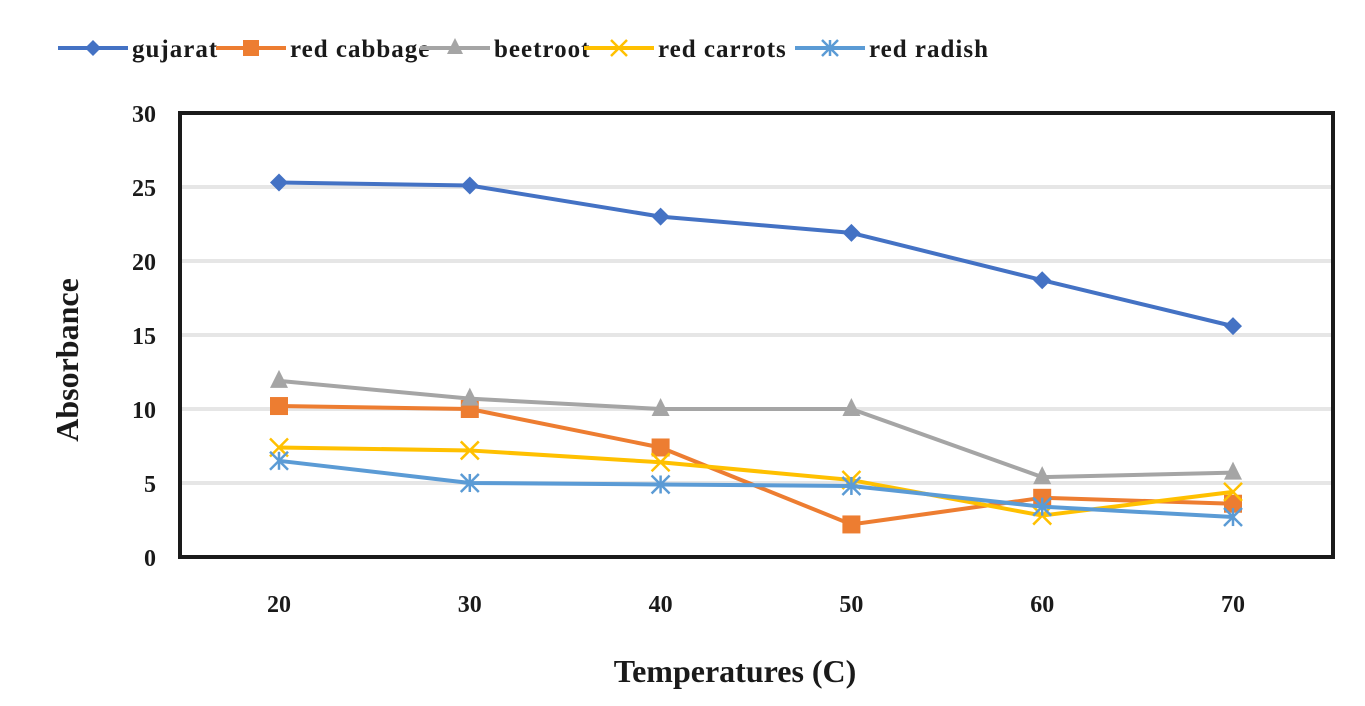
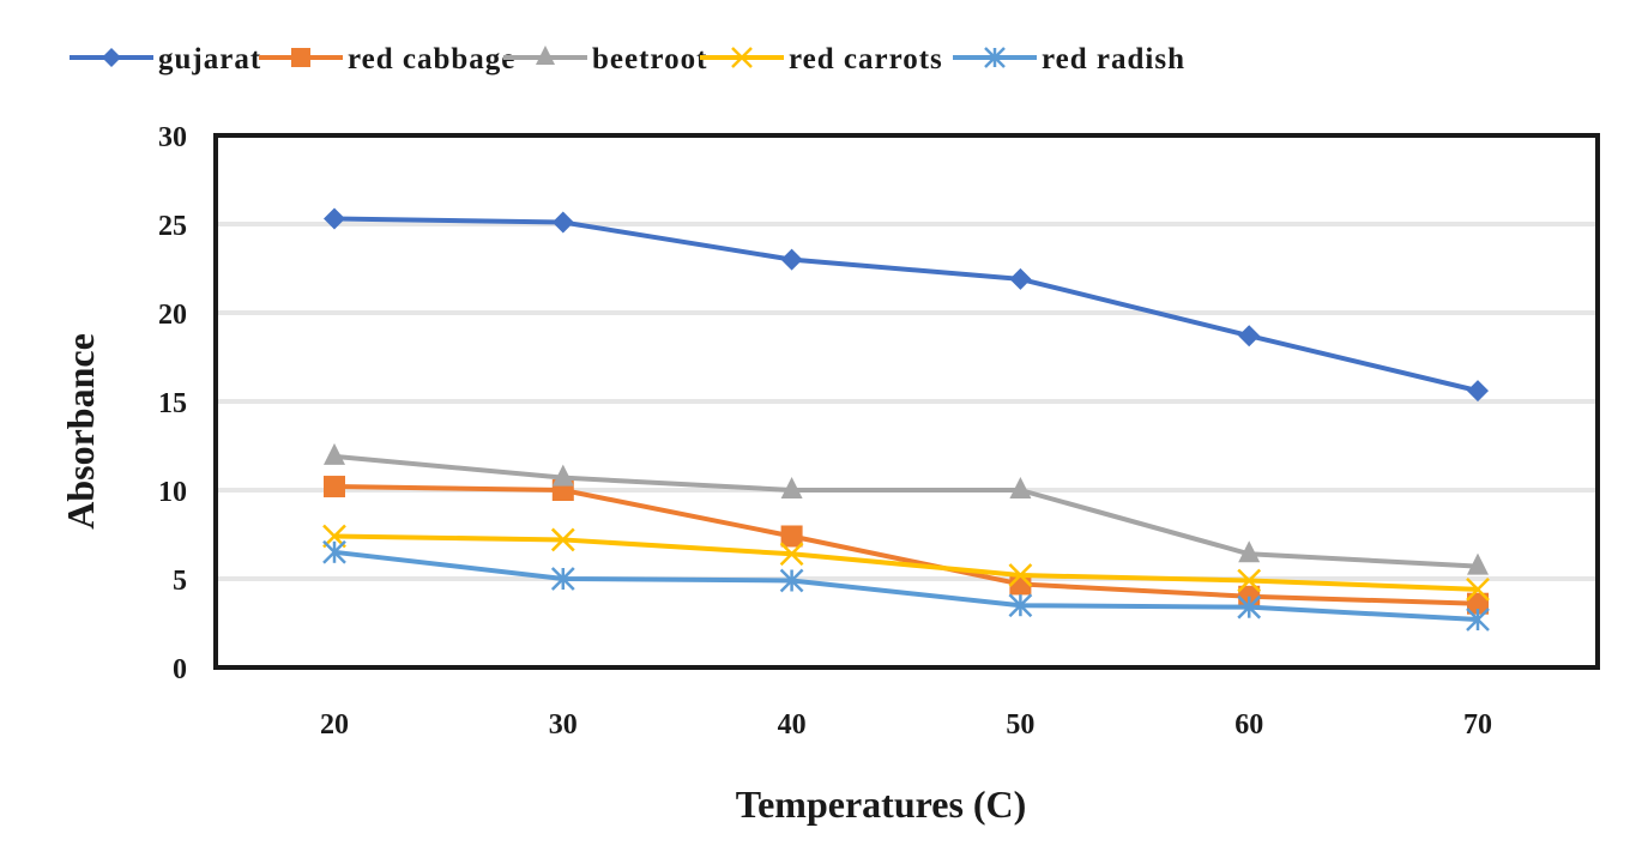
red cabbage/50: 2.2 -> 4.7
red radish/50: 4.8 -> 3.5
beetroot/60: 5.4 -> 6.4
red carrots/60: 2.8 -> 4.9
